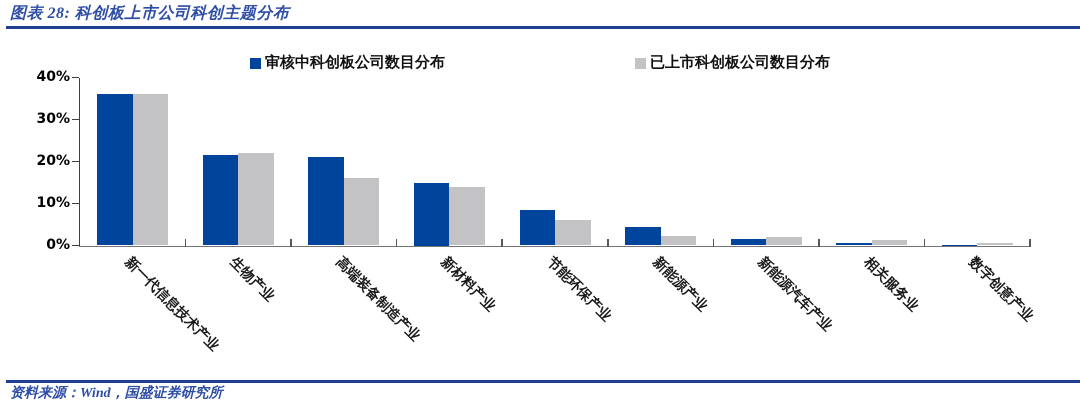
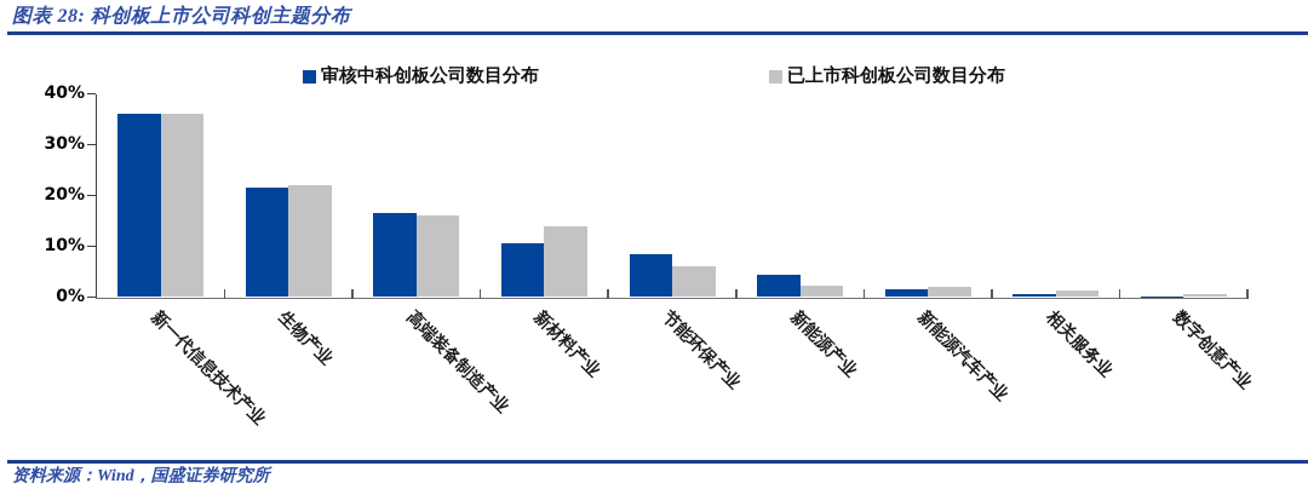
审核中科创板公司数目分布/高端装备制造产业: 21% -> 16%
审核中科创板公司数目分布/新材料产业: 15% -> 10%
